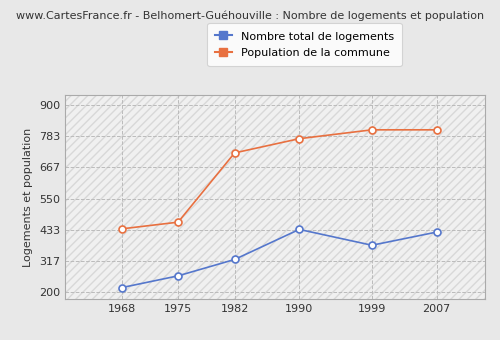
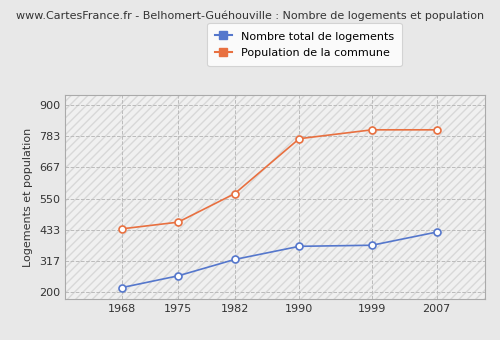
Population de la commune/1982: 720 -> 568
Nombre total de logements/1990: 435 -> 372
